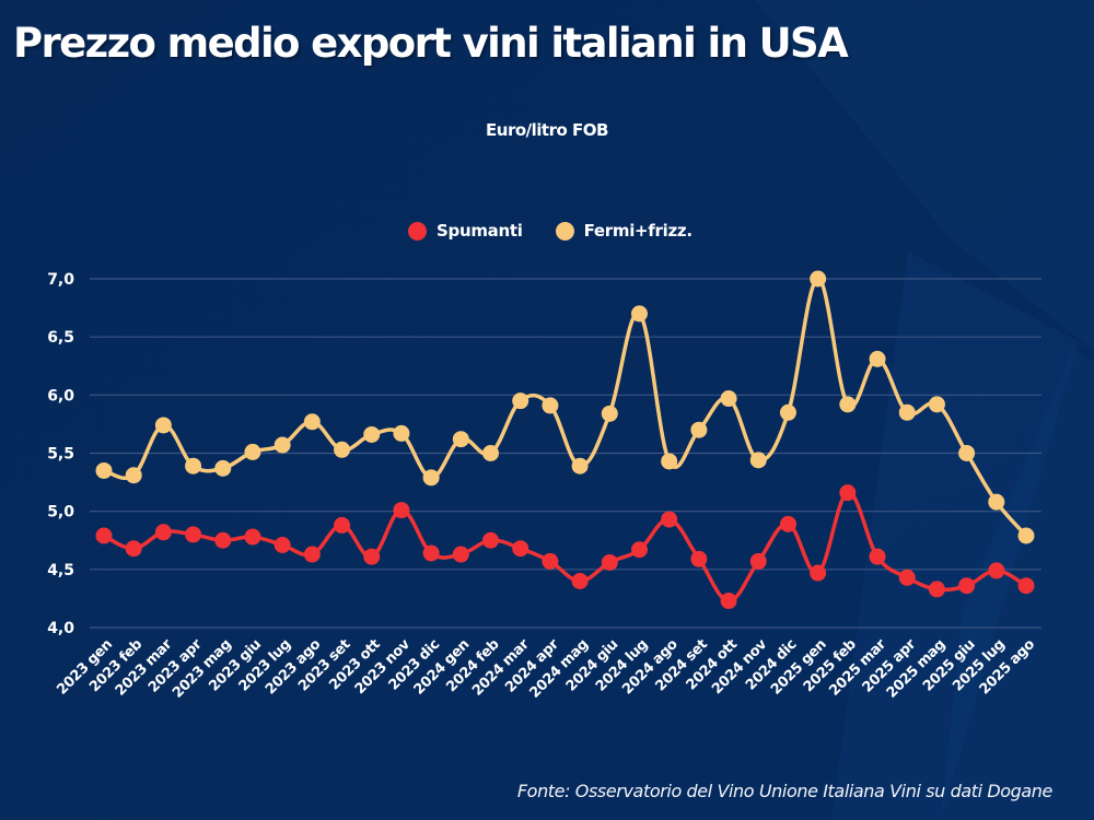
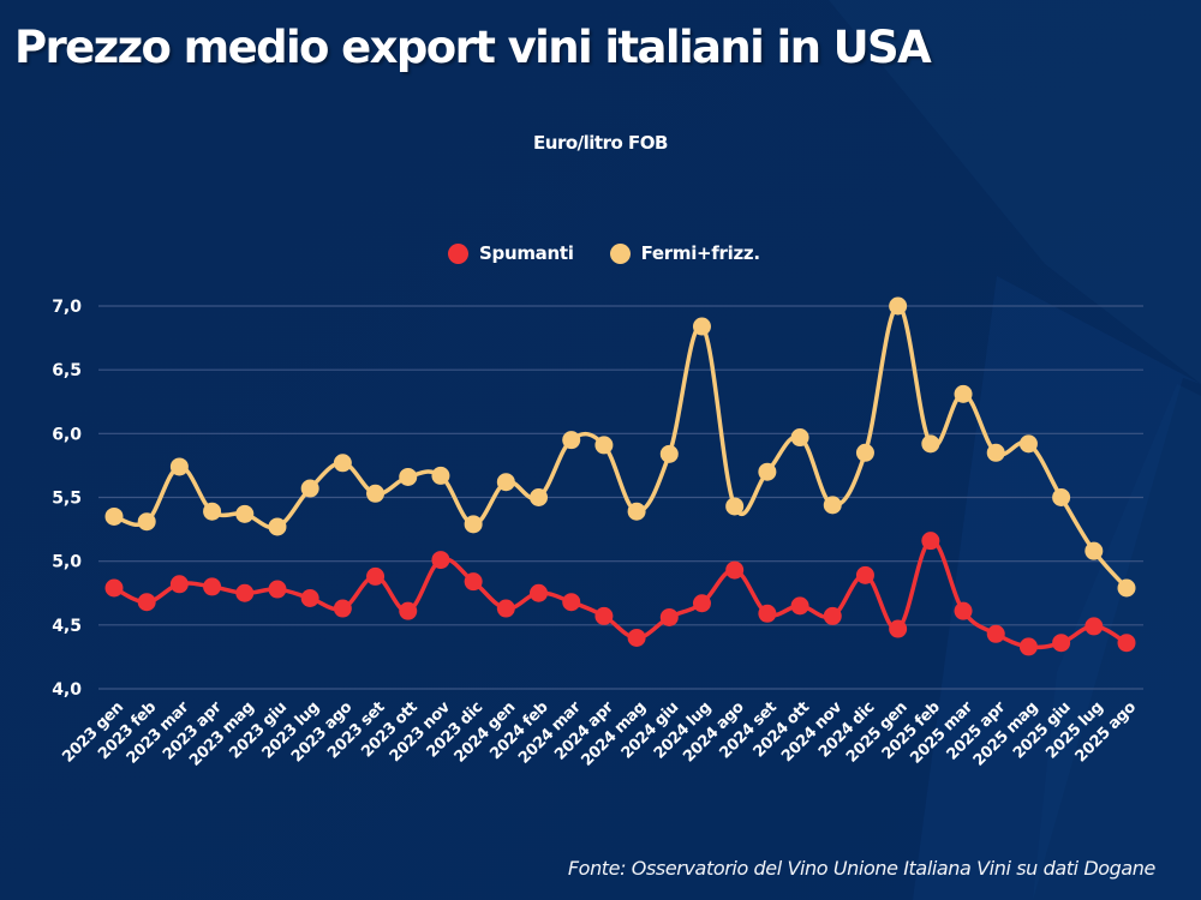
Fermi+frizz./2023 giu: 5,51 -> 5,27
Spumanti/2023 dic: 4,64 -> 4,84
Fermi+frizz./2024 lug: 6,70 -> 6,84
Spumanti/2024 ott: 4,23 -> 4,65
